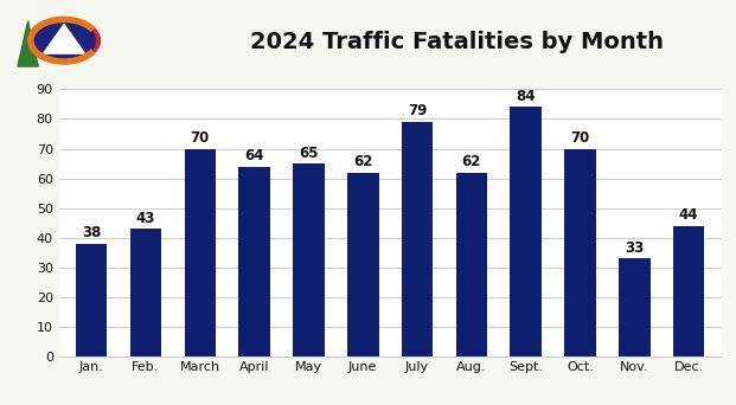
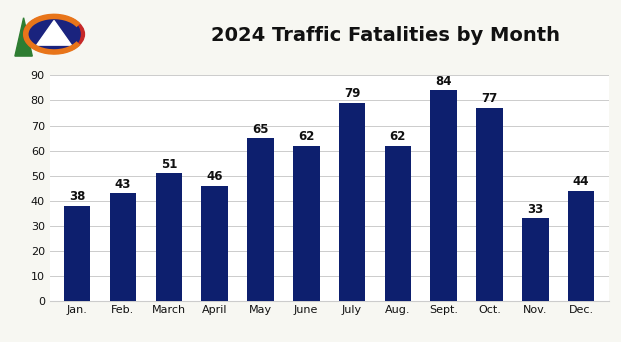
March: 70 -> 51
April: 64 -> 46
Oct.: 70 -> 77
